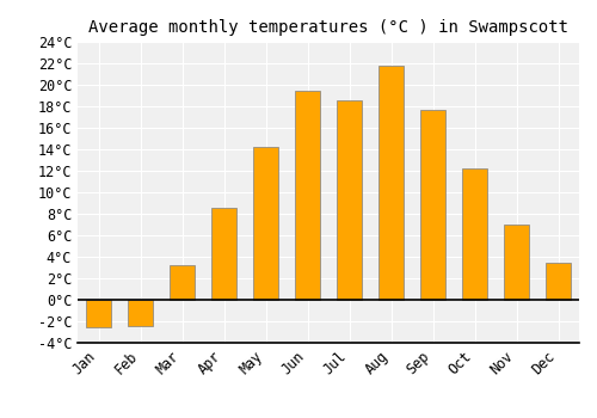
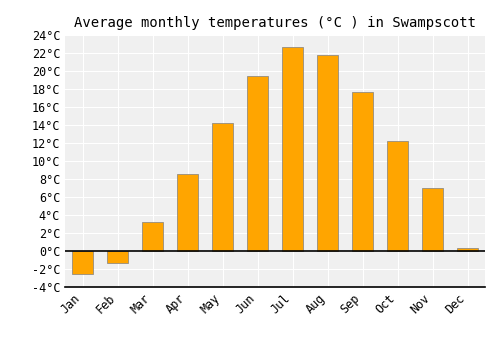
Feb: -2.4°C -> -1.3°C
Jul: 18.6°C -> 22.7°C
Dec: 3.4°C -> 0.3°C
